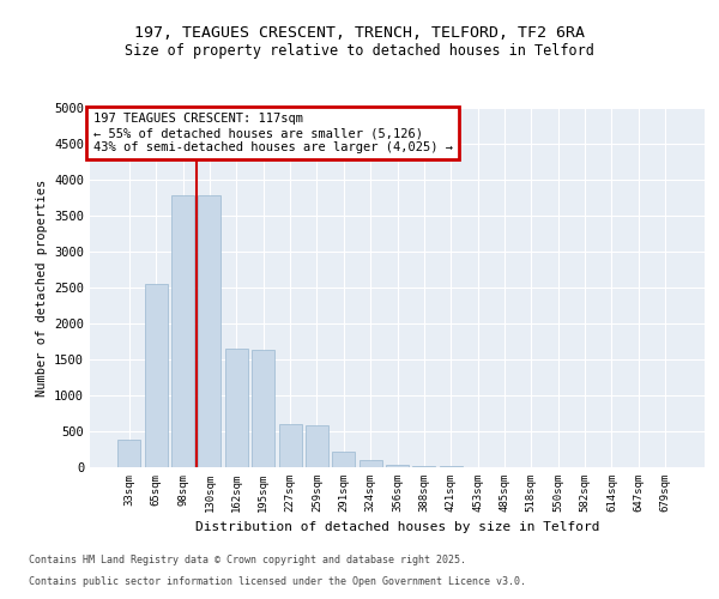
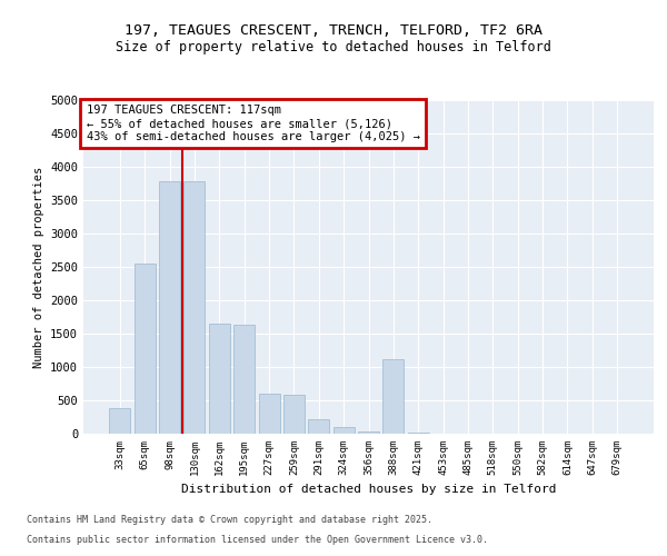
388sqm: 20 -> 1120
